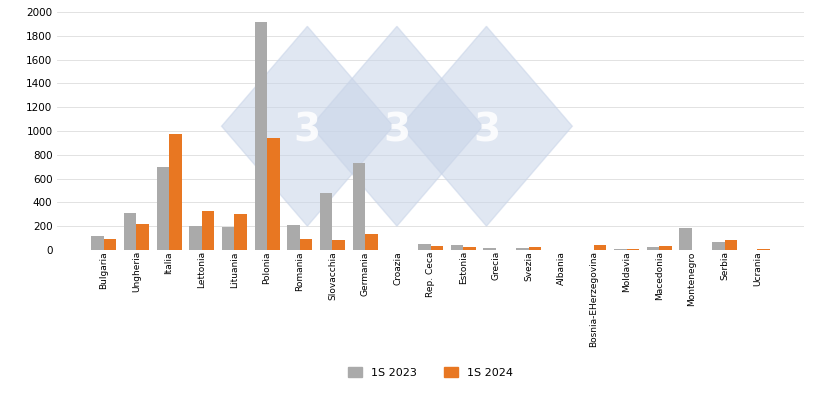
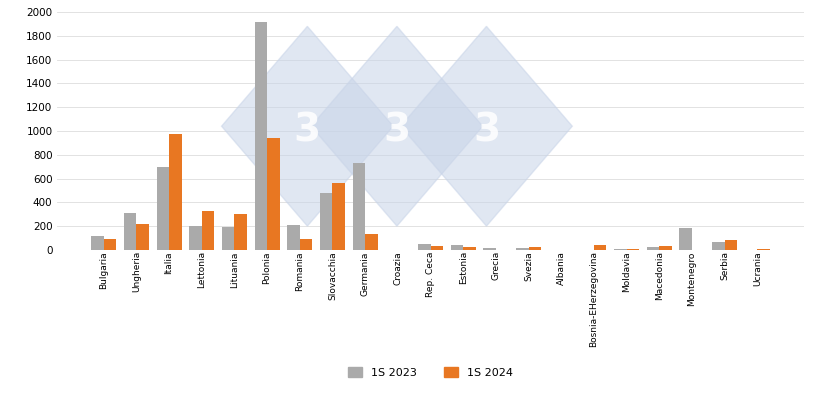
1S 2024/Slovacchia: 80 -> 560
